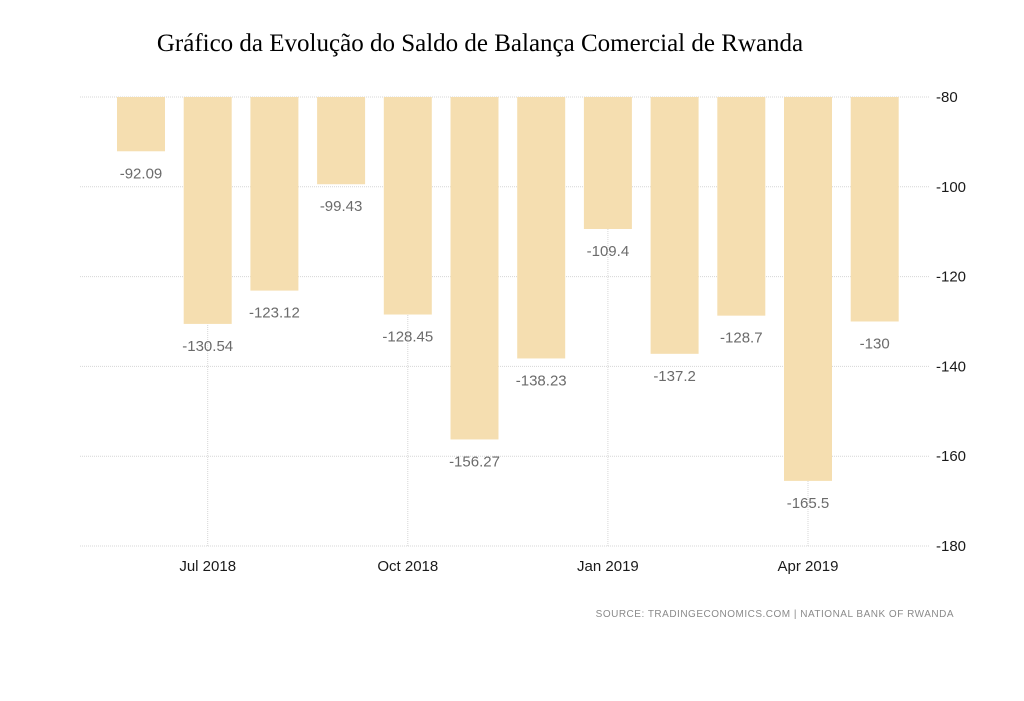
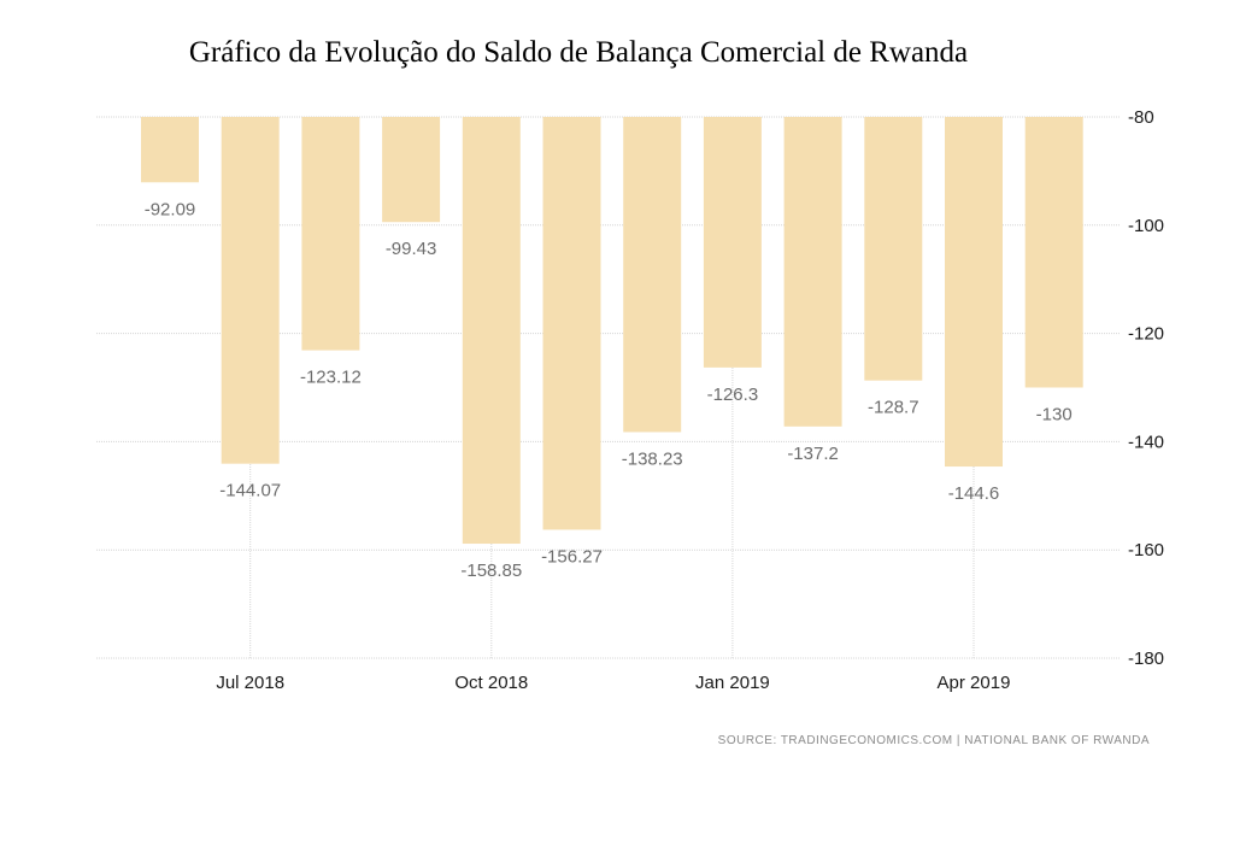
Jul 2018: -130.54 -> -144.07
Oct 2018: -128.45 -> -158.85
Jan 2019: -109.4 -> -126.3
Apr 2019: -165.5 -> -144.6
